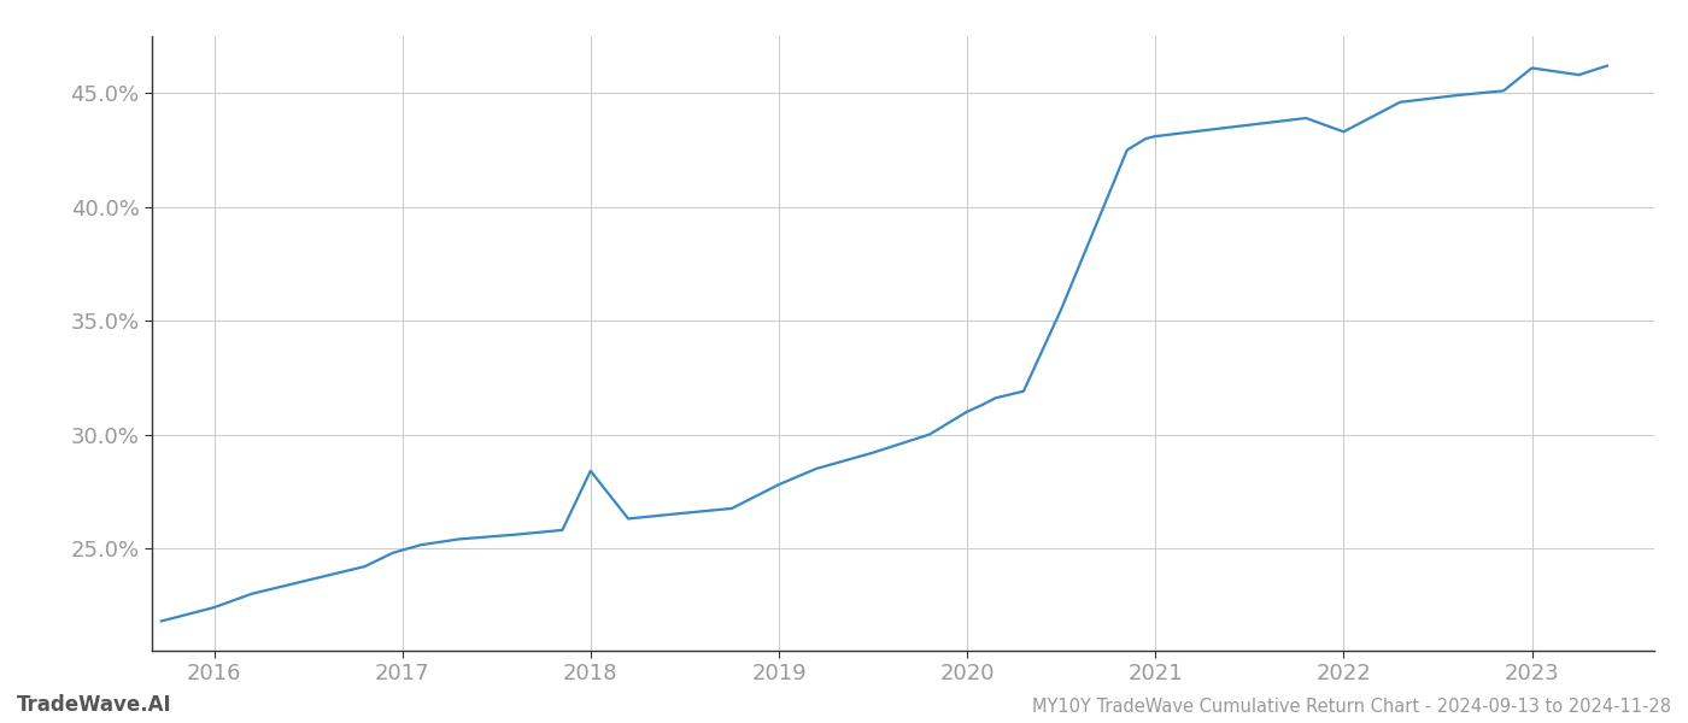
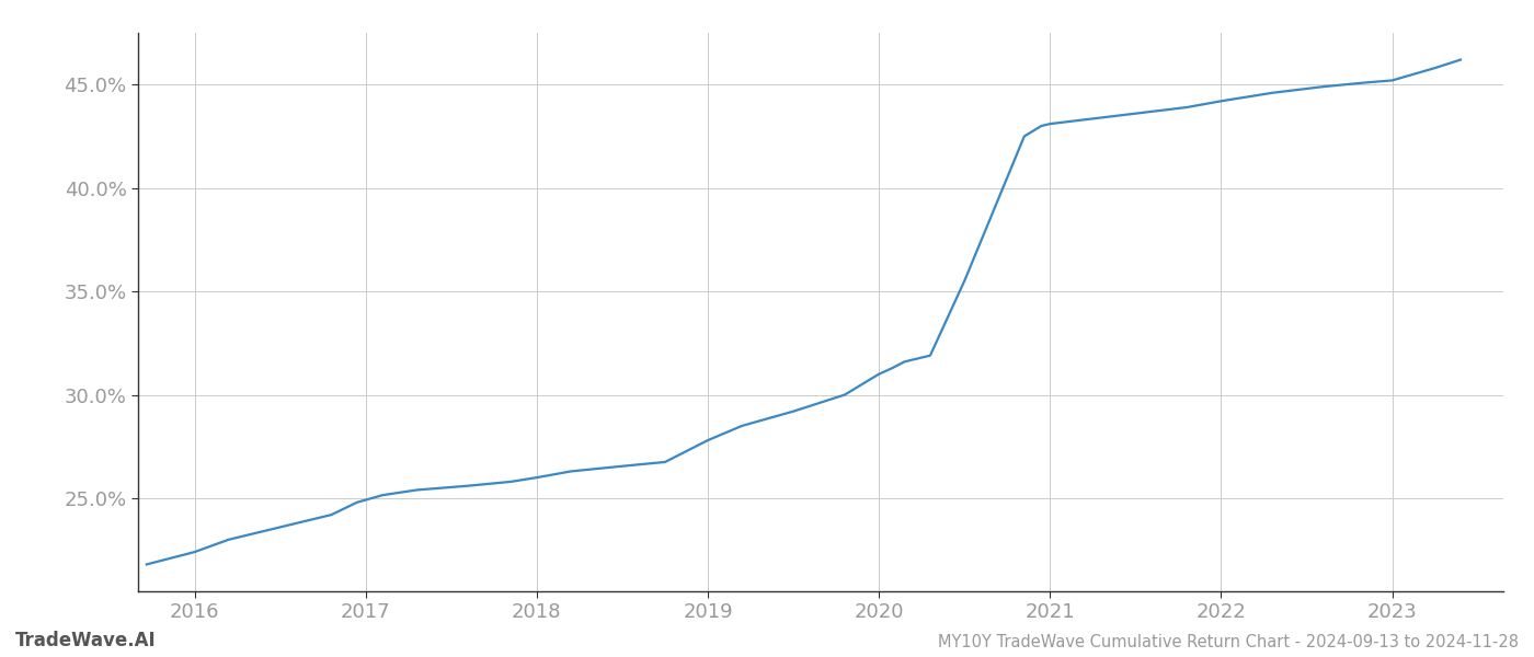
2018: 28.4% -> 26.0%
2022: 43.3% -> 44.2%
2023: 46.1% -> 45.2%
